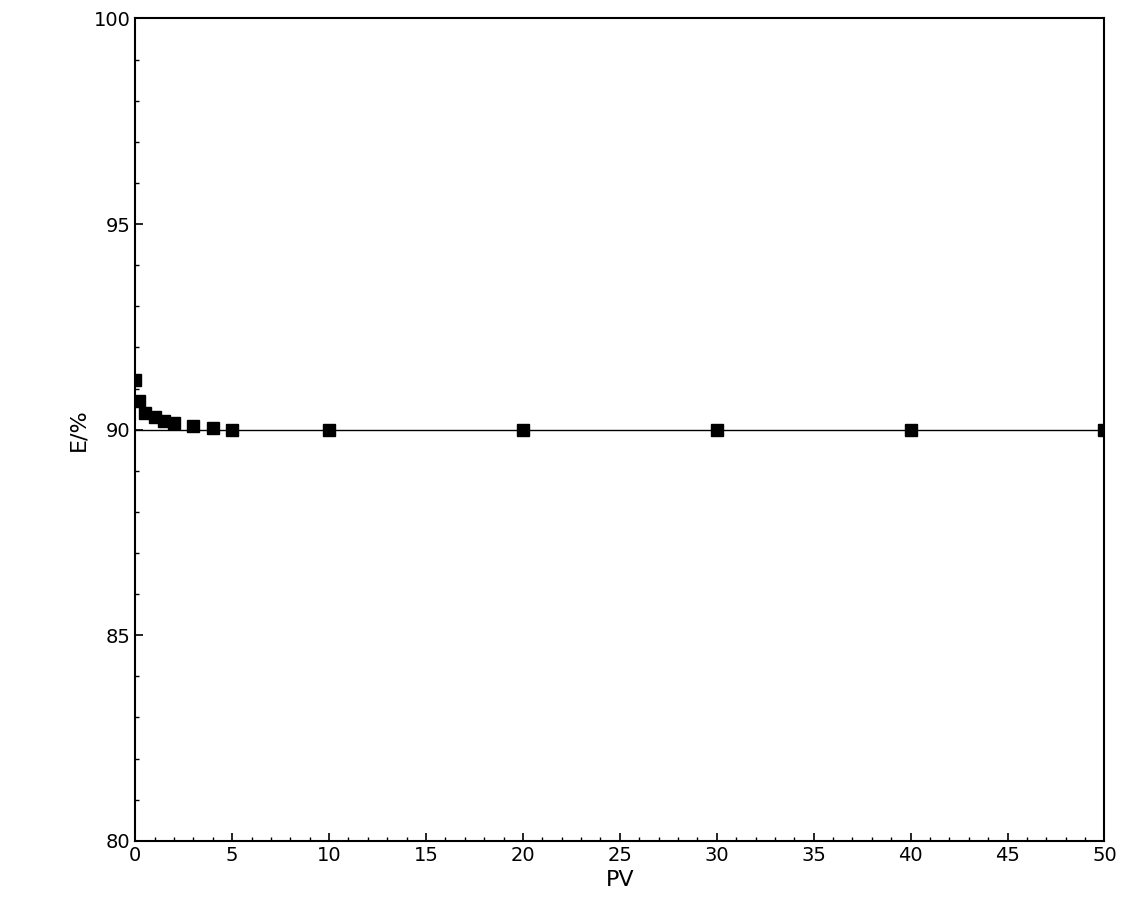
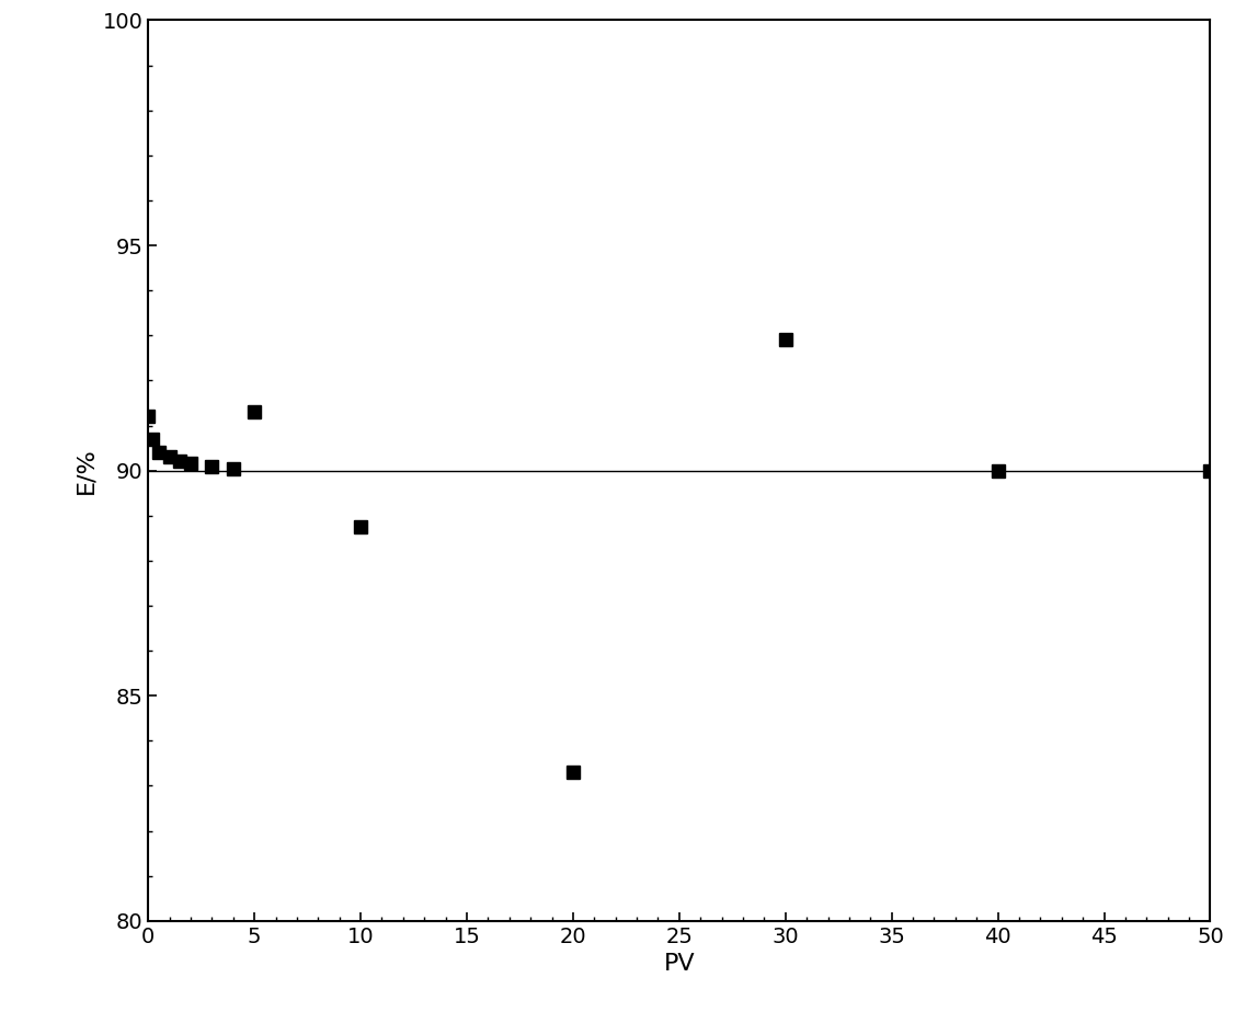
5: 90.00 -> 91.30
10: 90.00 -> 88.75
20: 90.00 -> 83.30
30: 90.00 -> 92.90
